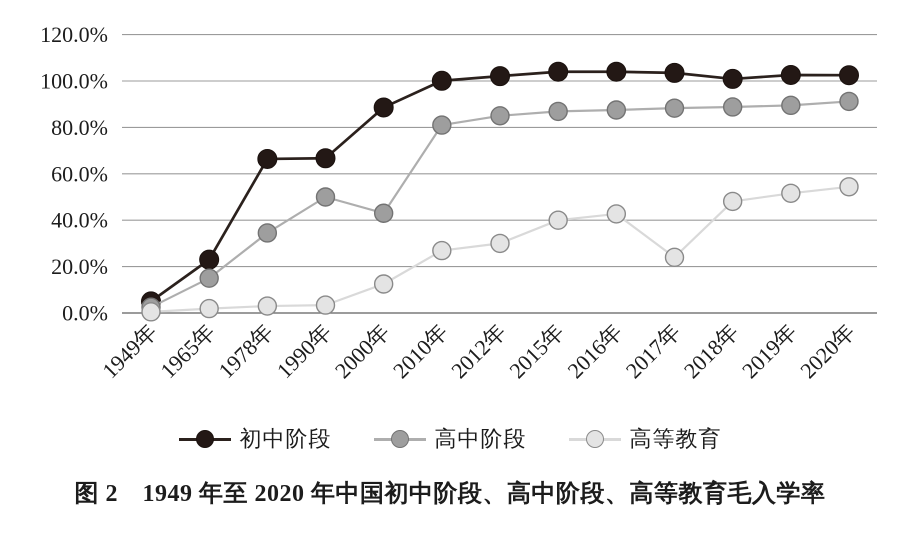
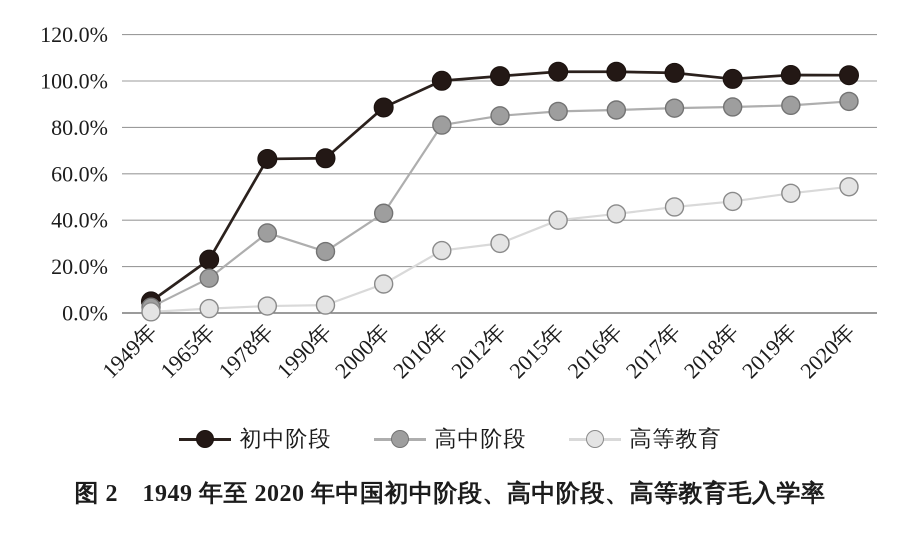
高中阶段/1990年: 50% -> 26%
高等教育/2017年: 24% -> 46%
